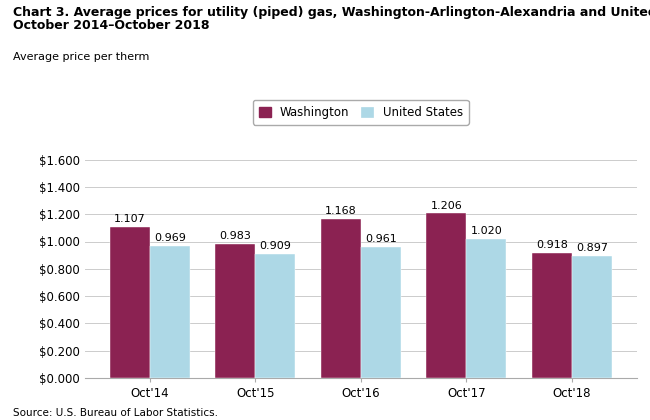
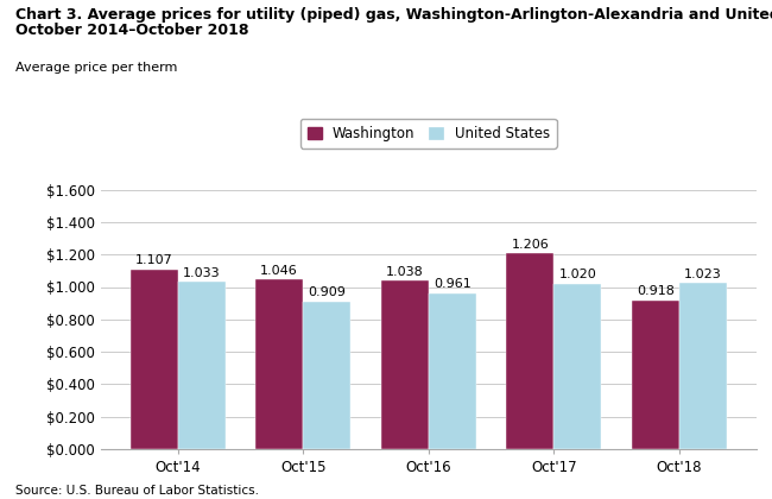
United States/Oct'14: 0.969 -> 1.033
Washington/Oct'15: 0.983 -> 1.046
Washington/Oct'16: 1.168 -> 1.038
United States/Oct'18: 0.897 -> 1.023
